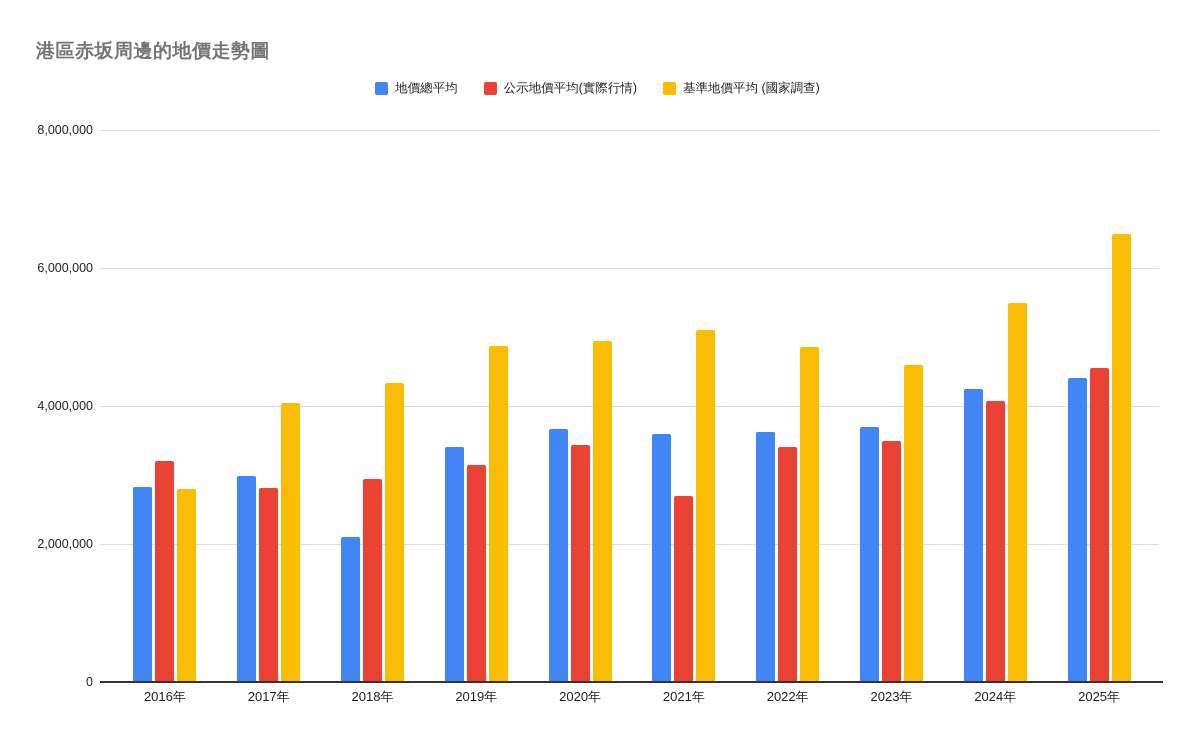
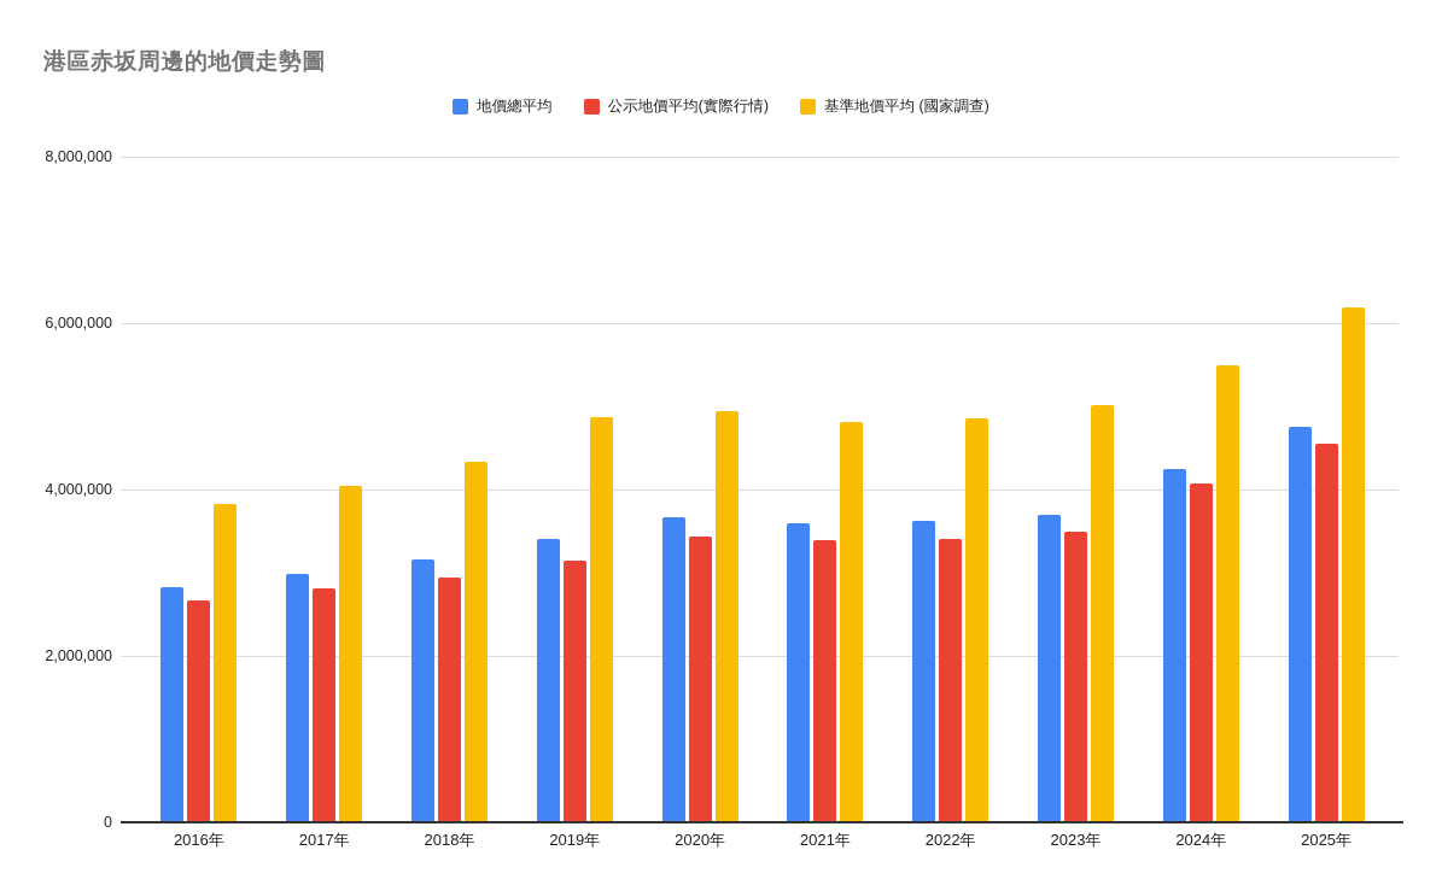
公示地價平均(實際行情)/2016年: 3200000 -> 2700000
基準地價平均 (國家調查)/2016年: 2800000 -> 3800000
地價總平均/2018年: 2100000 -> 3200000
公示地價平均(實際行情)/2021年: 2700000 -> 3400000
基準地價平均 (國家調查)/2021年: 5100000 -> 4800000
基準地價平均 (國家調查)/2023年: 4600000 -> 5000000
地價總平均/2025年: 4400000 -> 4800000
基準地價平均 (國家調查)/2025年: 6500000 -> 6200000
